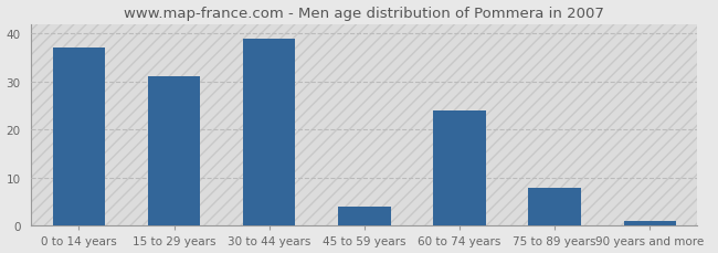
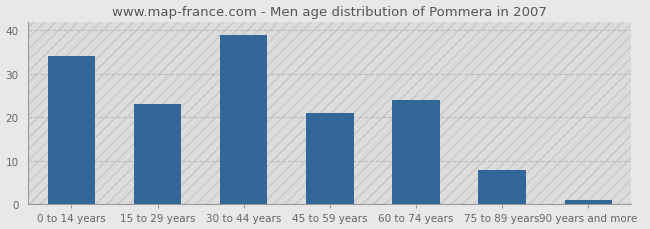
0 to 14 years: 37 -> 34
15 to 29 years: 31 -> 23
45 to 59 years: 4 -> 21
